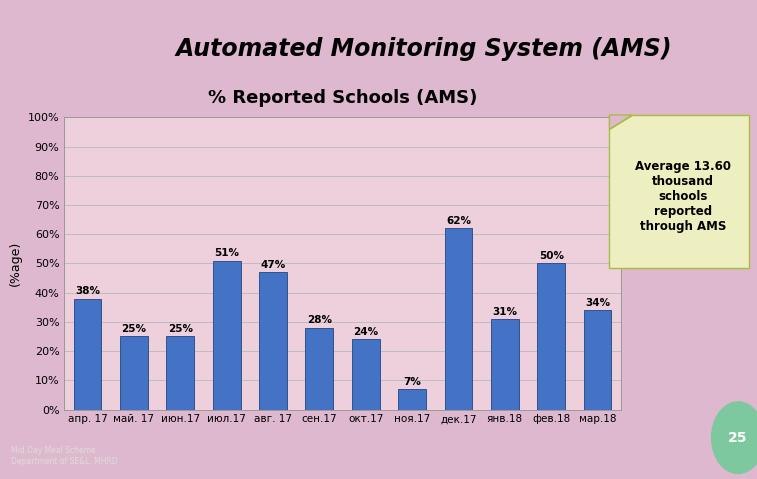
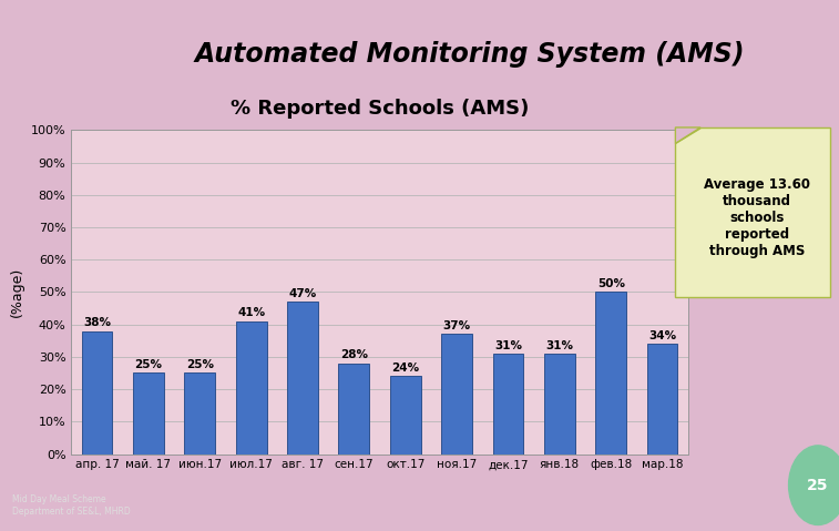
июл.17: 51% -> 41%
ноя.17: 7% -> 37%
дек.17: 62% -> 31%
